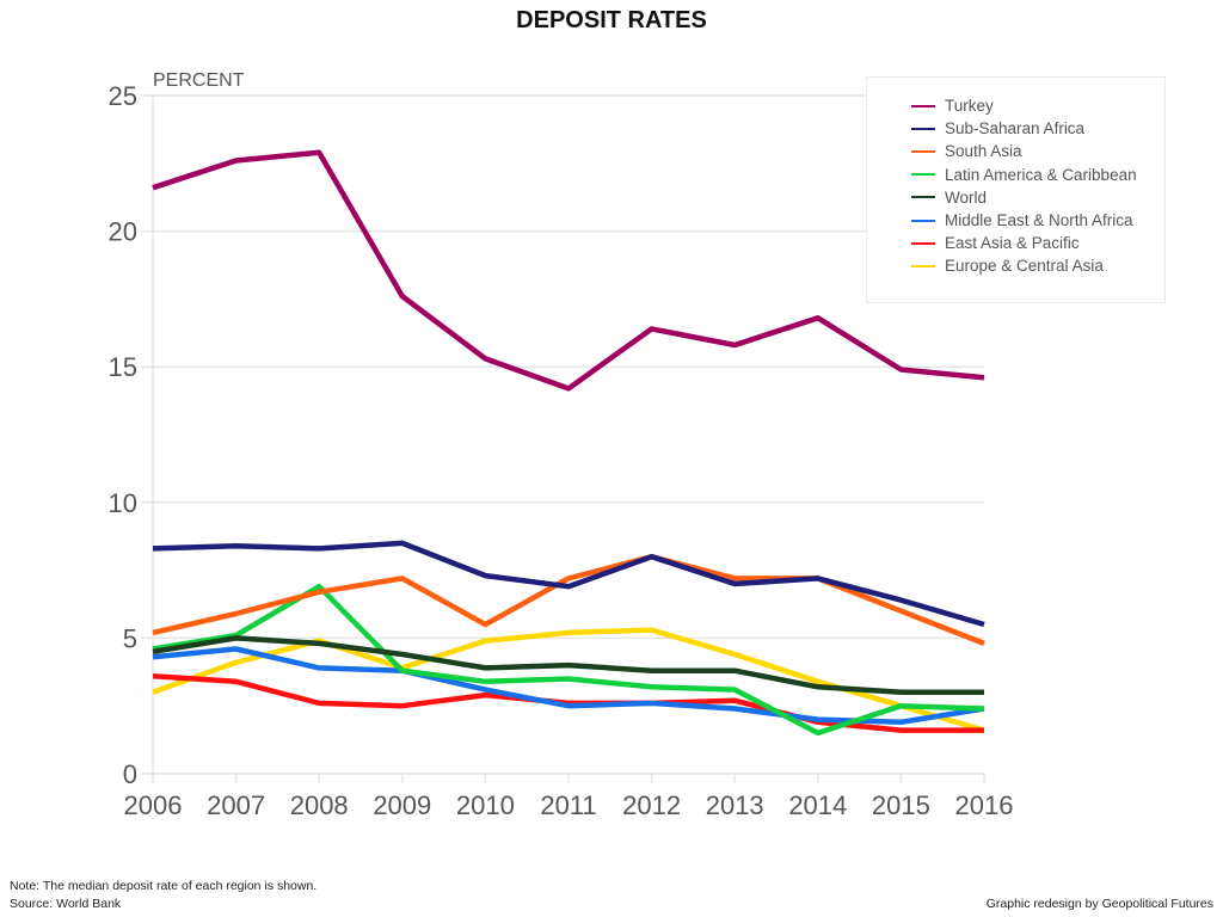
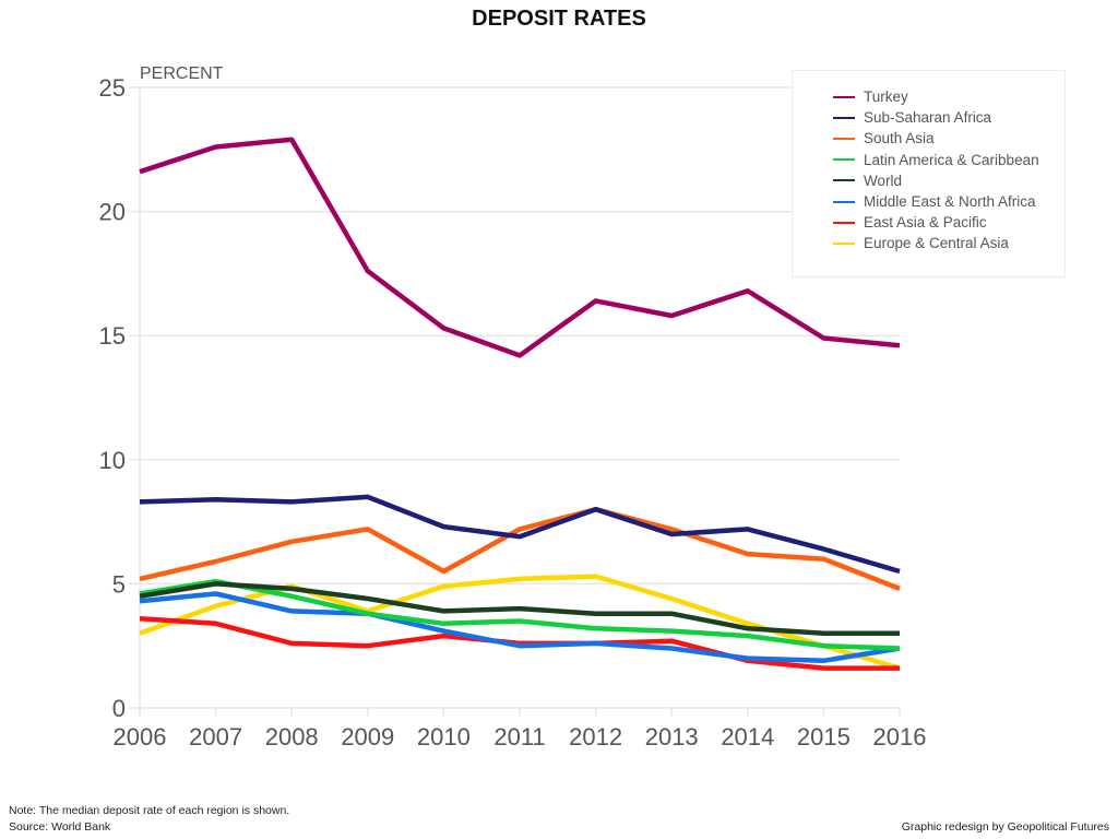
Latin America & Caribbean/2008: 6.9 -> 4.5
South Asia/2014: 7.2 -> 6.2
Latin America & Caribbean/2014: 1.5 -> 2.9
